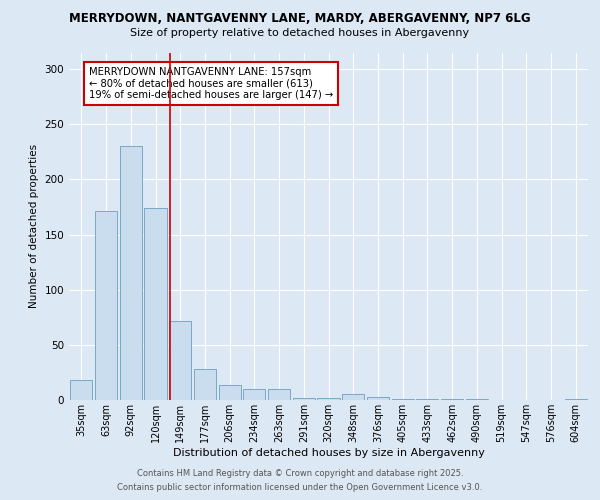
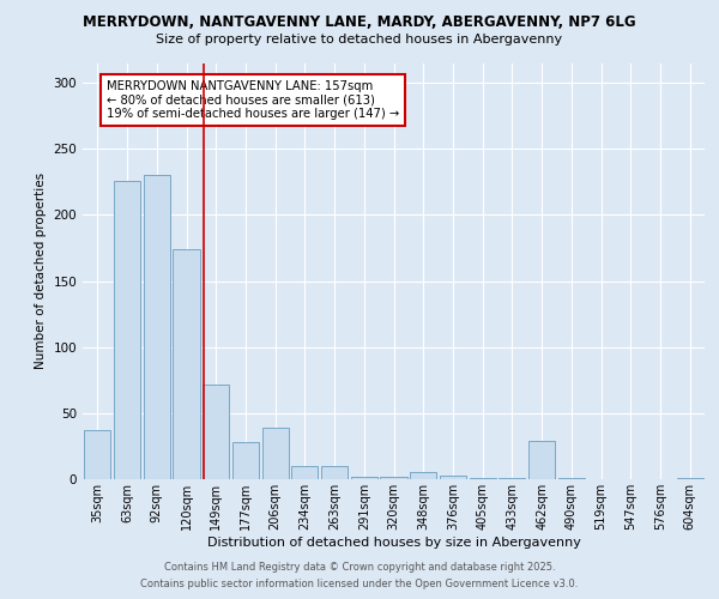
35sqm: 18 -> 37
63sqm: 171 -> 226
206sqm: 14 -> 39
462sqm: 1 -> 29
